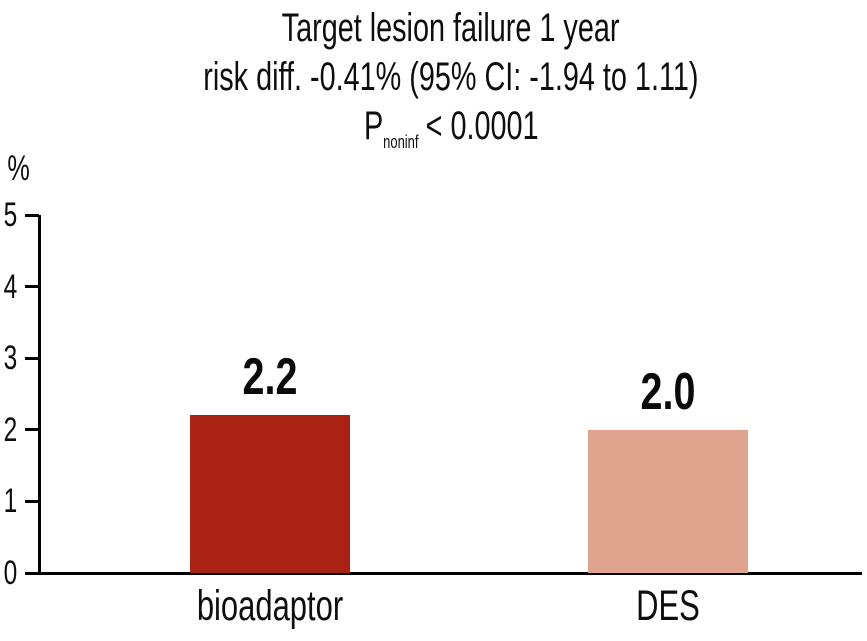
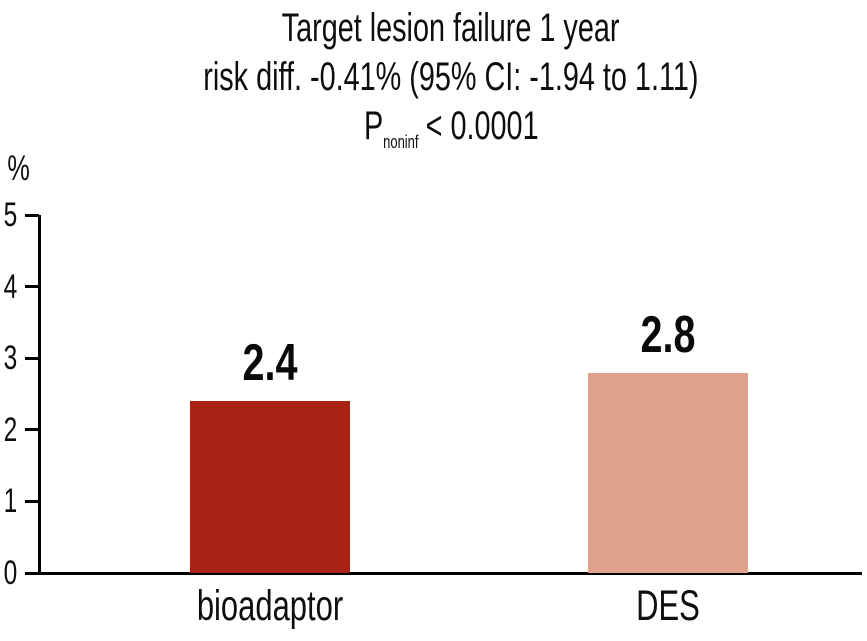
bioadaptor: 2.2 -> 2.4
DES: 2.0 -> 2.8
